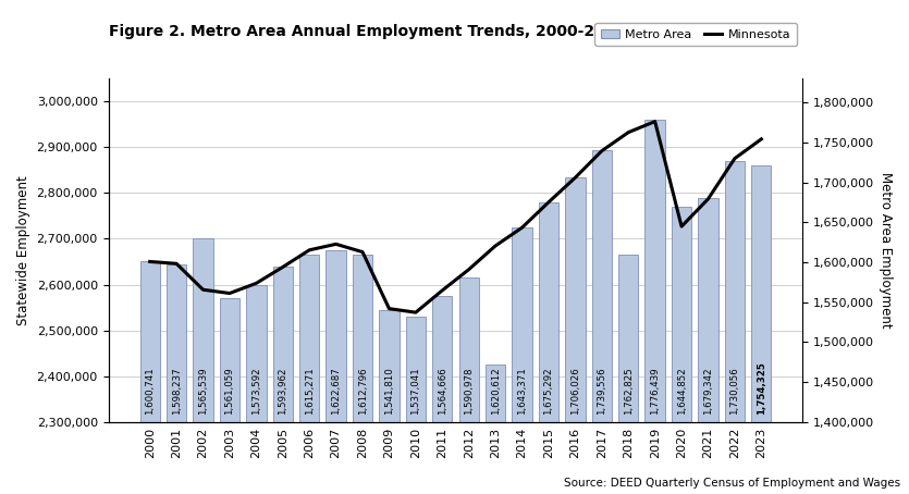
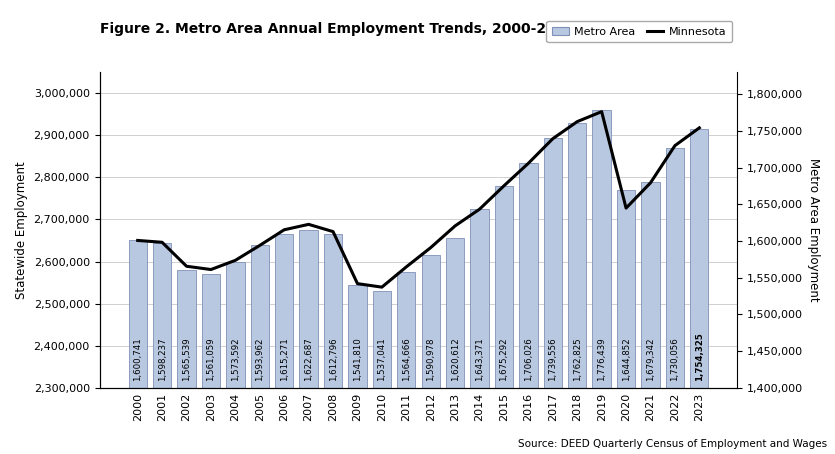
Metro Area/2002: 2,700,000 -> 2,580,000
Metro Area/2013: 2,425,000 -> 2,655,000
Metro Area/2018: 2,665,000 -> 2,930,000
Metro Area/2023: 2,860,000 -> 2,915,000
